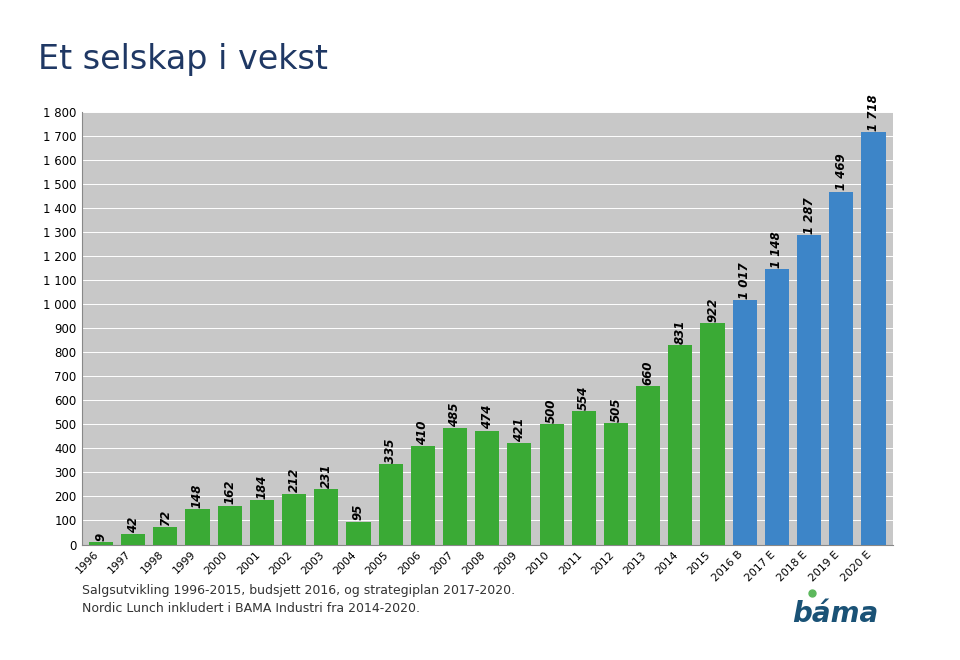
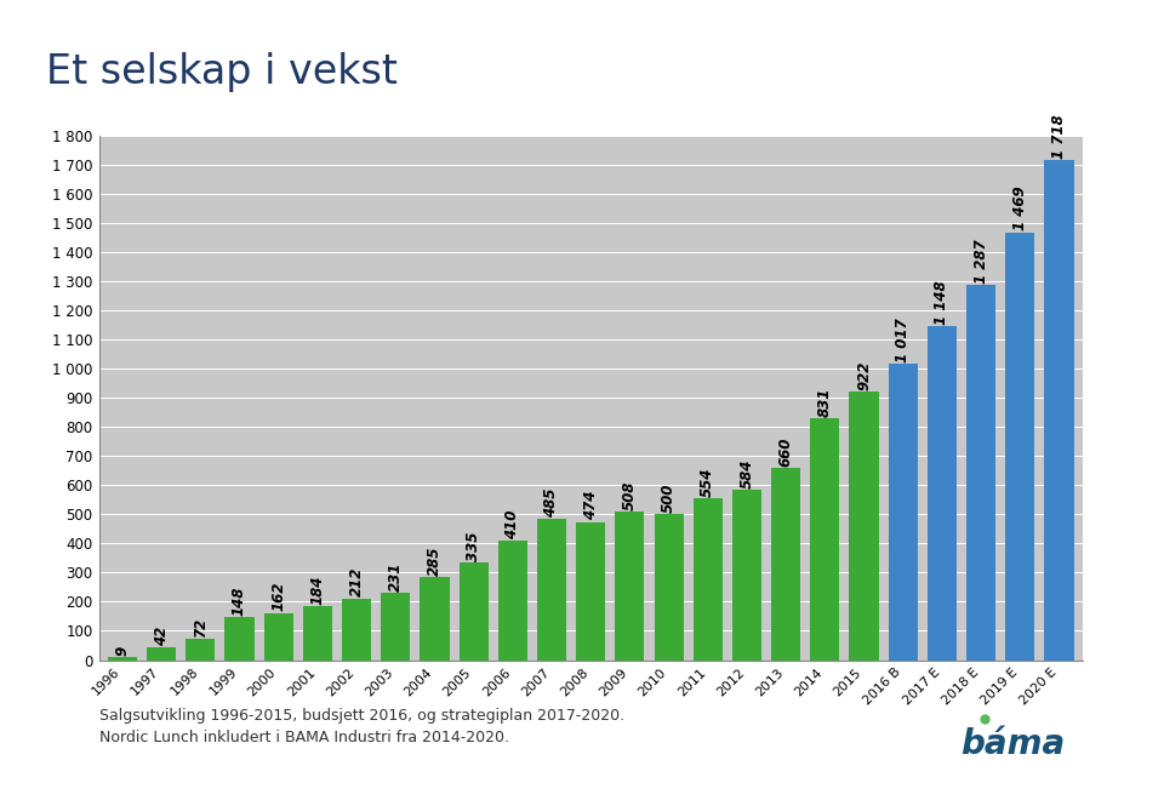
2004: 95 -> 285
2009: 421 -> 508
2012: 505 -> 584
